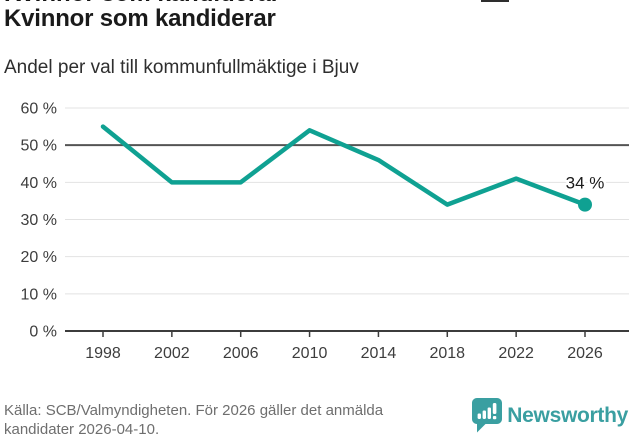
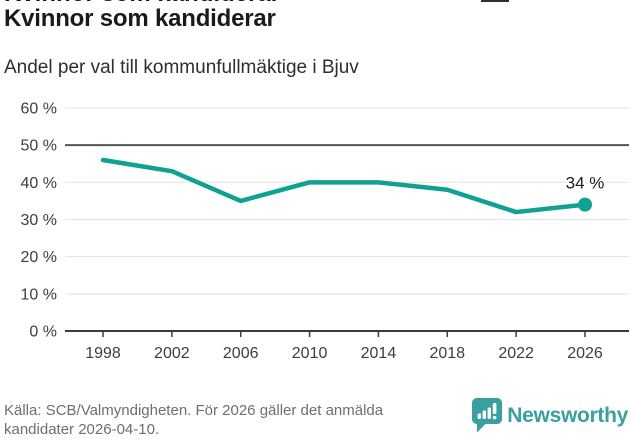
1998: 55% -> 46%
2002: 40% -> 43%
2006: 40% -> 35%
2010: 54% -> 40%
2014: 46% -> 40%
2018: 34% -> 38%
2022: 41% -> 32%
